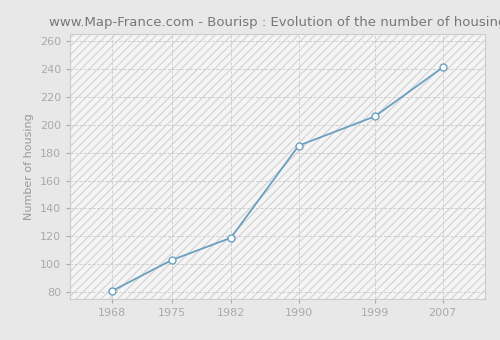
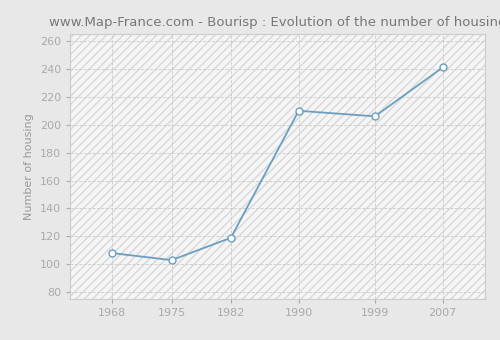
1968: 81 -> 108
1990: 185 -> 210
